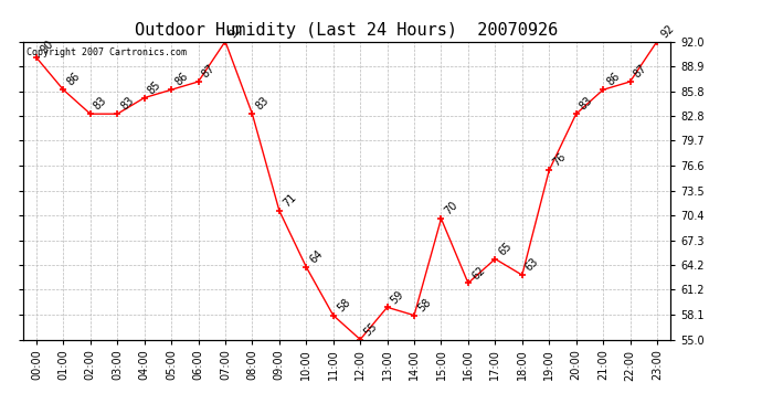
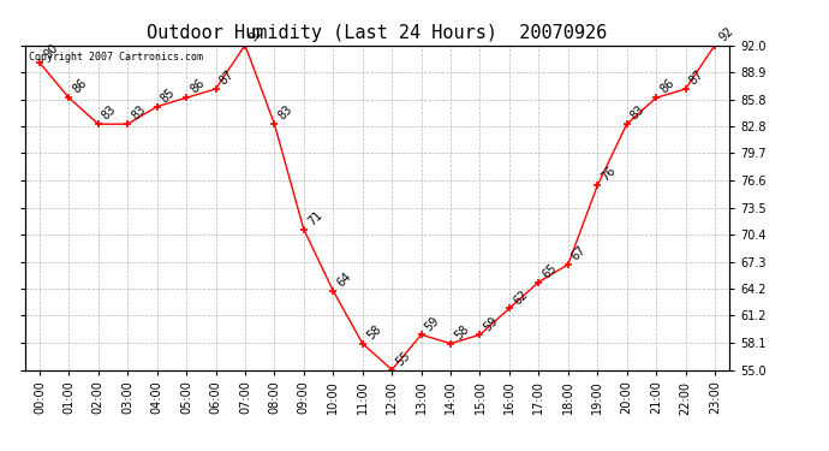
15:00: 70 -> 59
18:00: 63 -> 67
